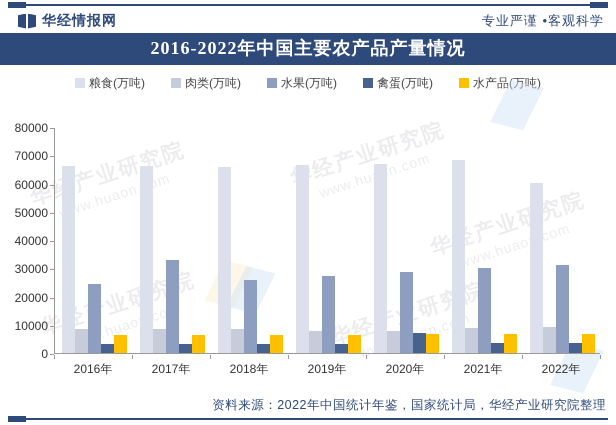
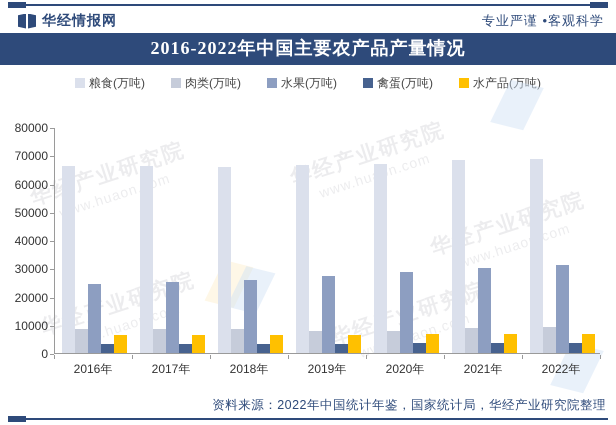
水果(万吨)/2017年: 33000 -> 25000
禽蛋(万吨)/2020年: 7000 -> 3000
粮食(万吨)/2022年: 60000 -> 69000
